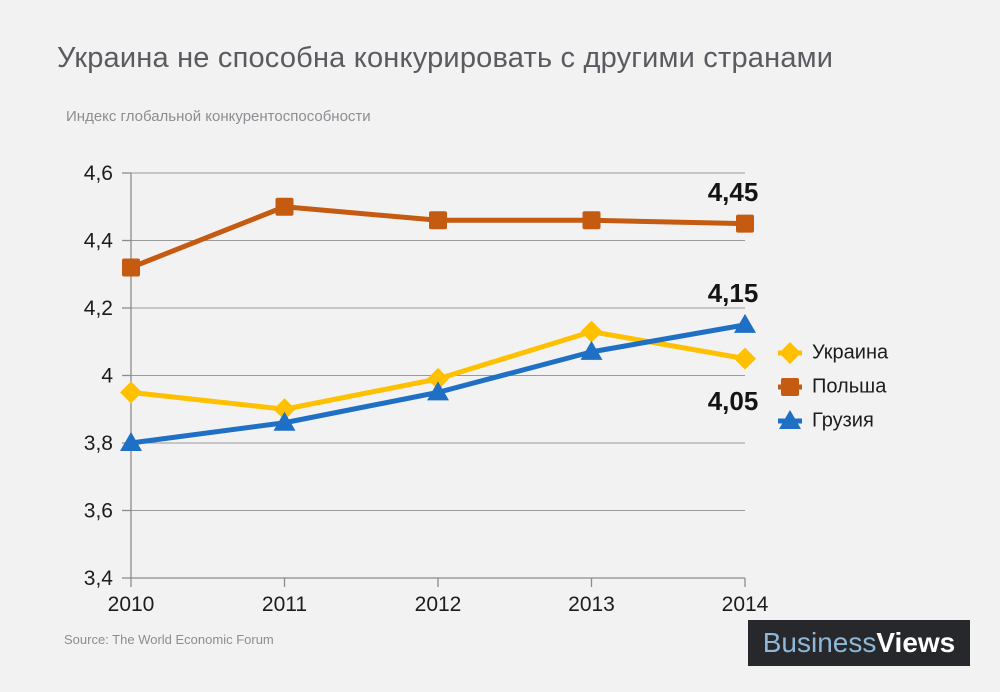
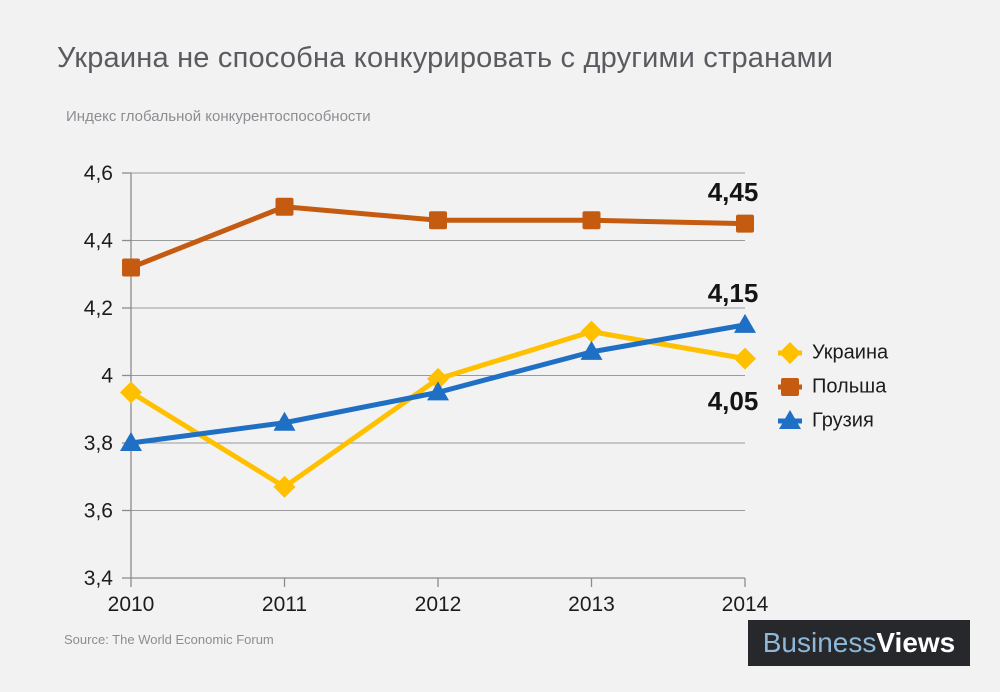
Украина/2011: 3,90 -> 3,67
